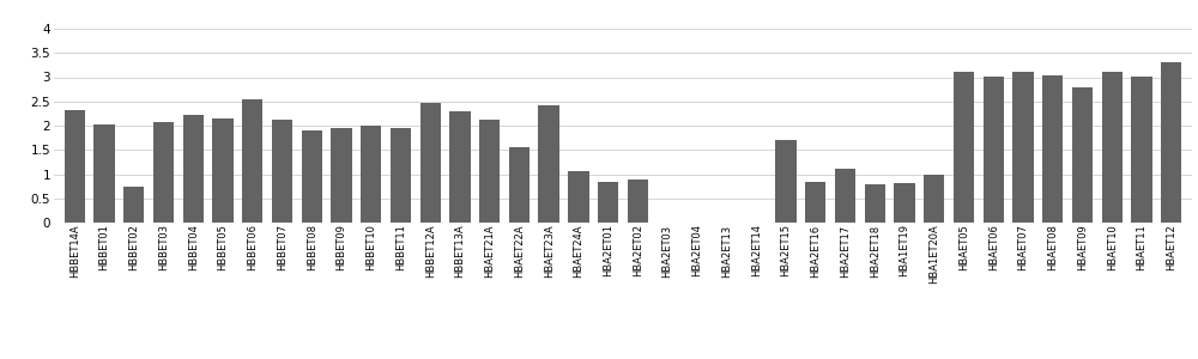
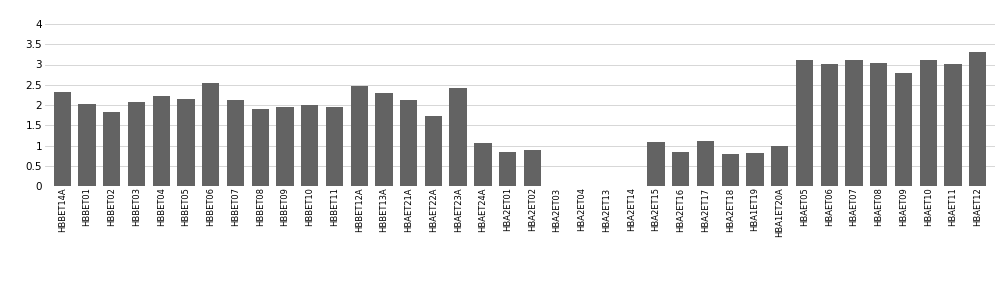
HBBET02: 0.75 -> 1.82
HBAET22A: 1.55 -> 1.72
HBA2ET15: 1.70 -> 1.08
